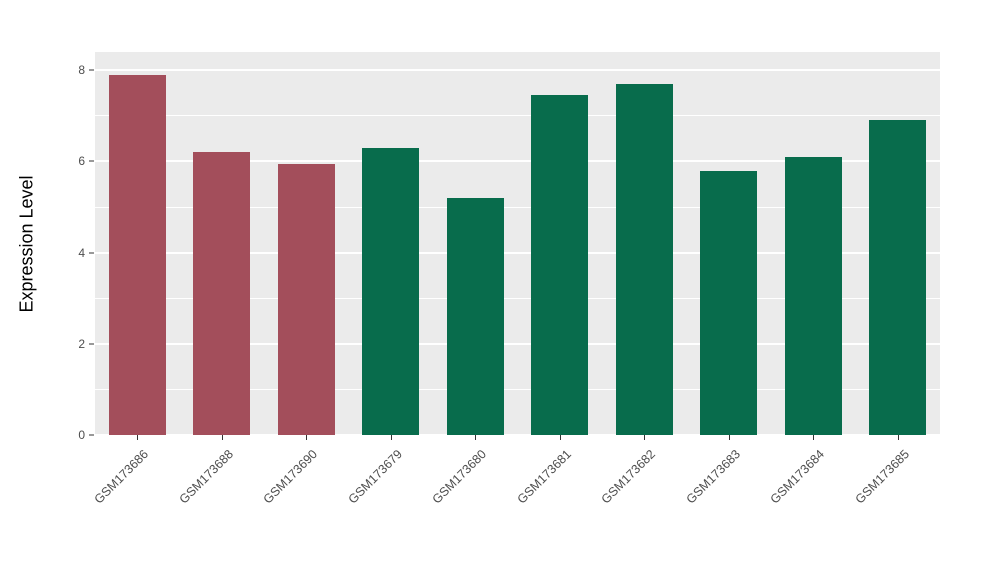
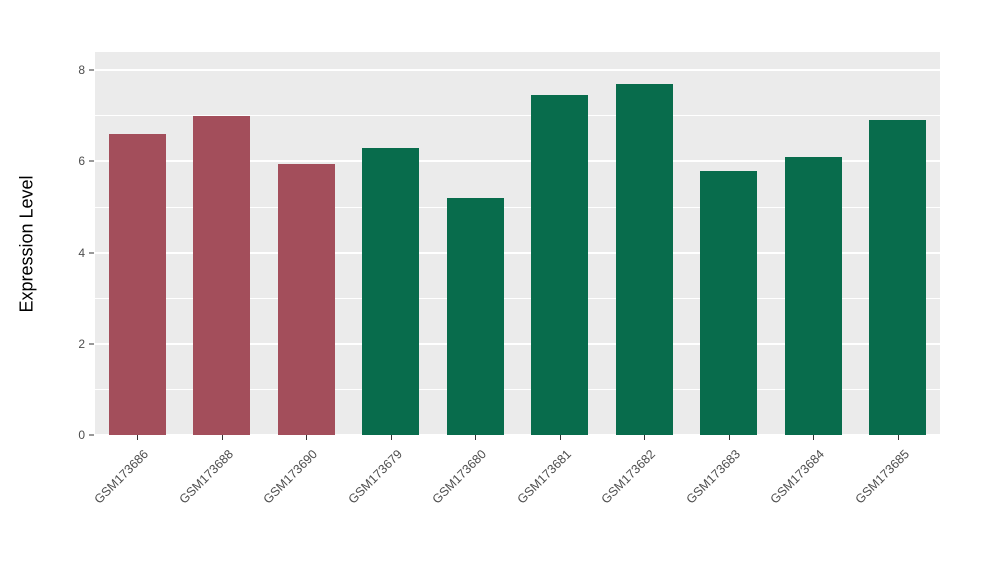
GSM173686: 7.9 -> 6.6
GSM173688: 6.2 -> 7.0
